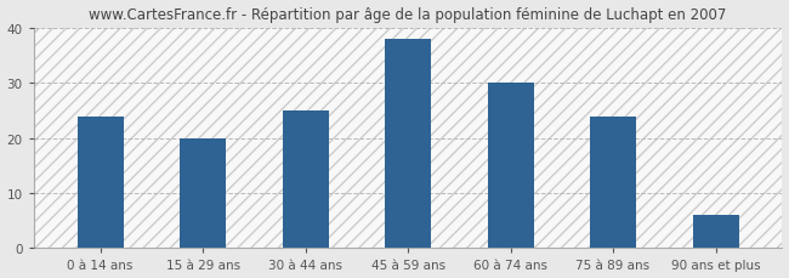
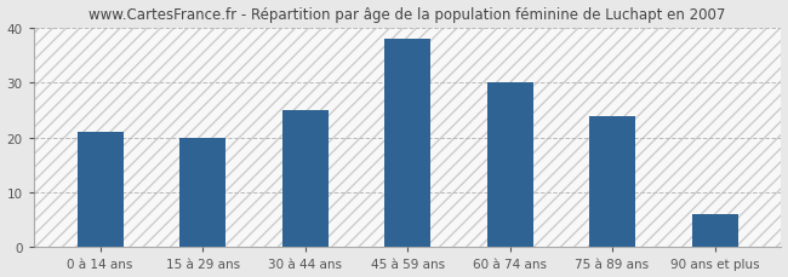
0 à 14 ans: 24 -> 21
